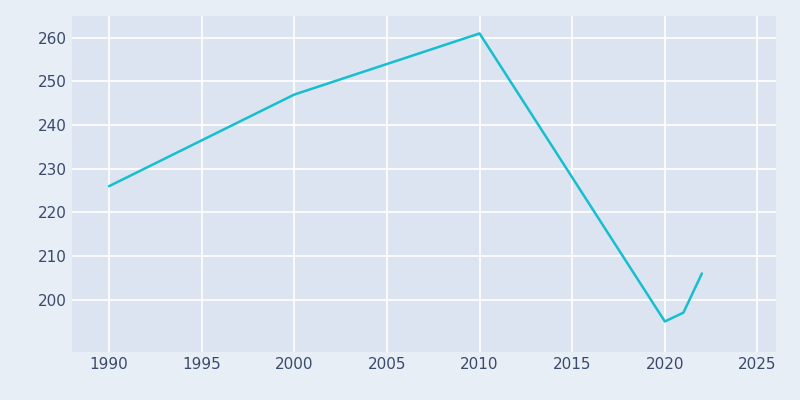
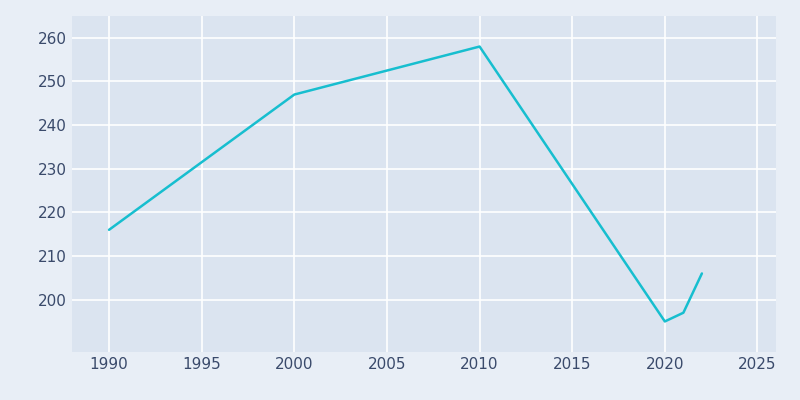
1990: 226 -> 216
2010: 261 -> 258
